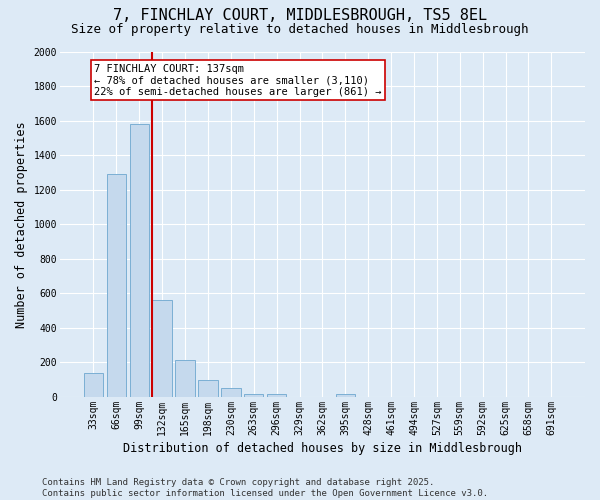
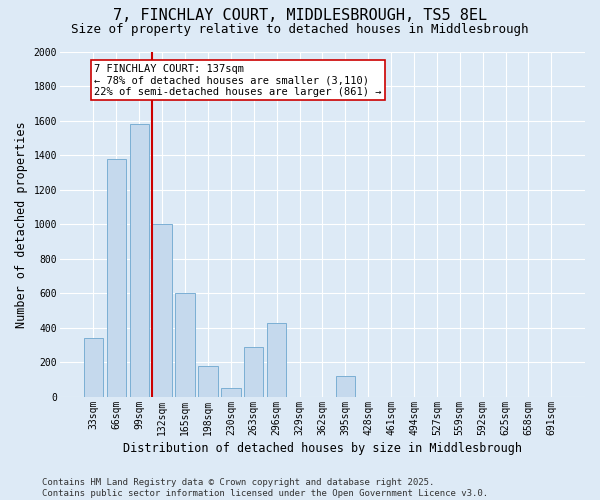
33sqm: 140 -> 340
66sqm: 1290 -> 1380
132sqm: 560 -> 1000
165sqm: 220 -> 600
198sqm: 100 -> 180
263sqm: 20 -> 290
296sqm: 20 -> 430
395sqm: 20 -> 120
